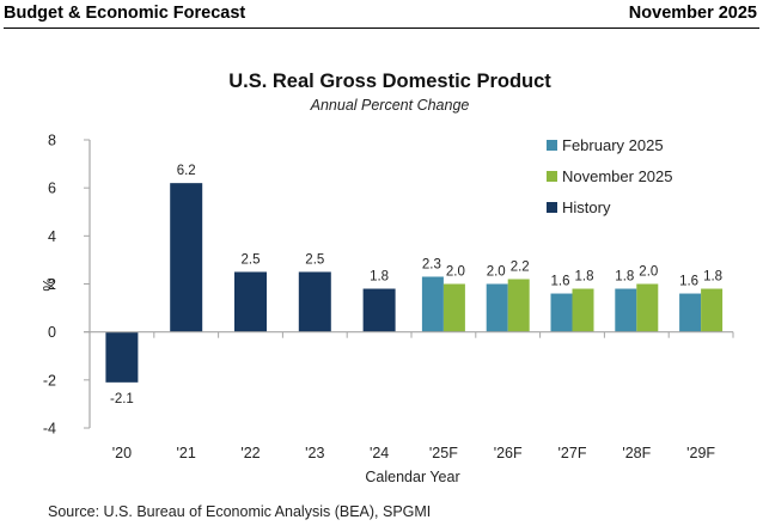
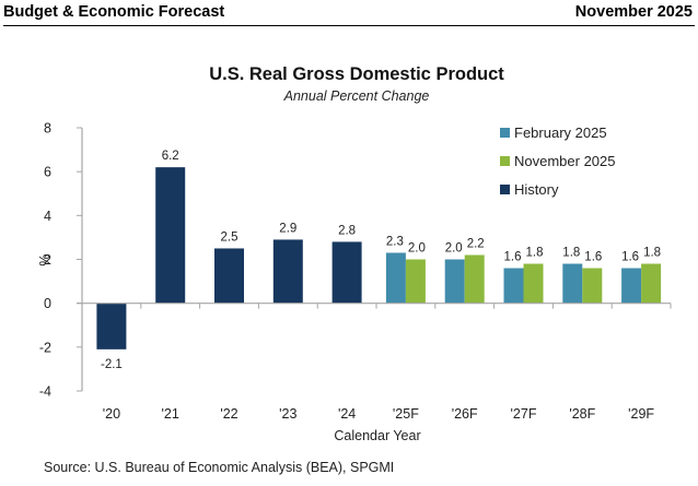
History/'23: 2.5 -> 2.9
History/'24: 1.8 -> 2.8
November 2025/'28F: 2.0 -> 1.6
